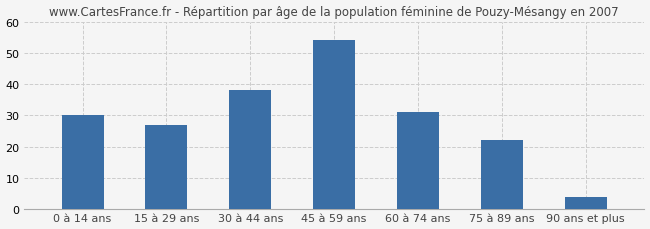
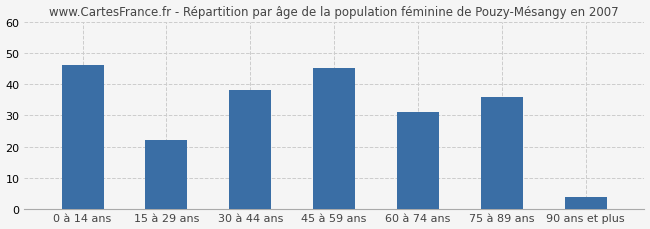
0 à 14 ans: 30 -> 46
15 à 29 ans: 27 -> 22
45 à 59 ans: 54 -> 45
75 à 89 ans: 22 -> 36
